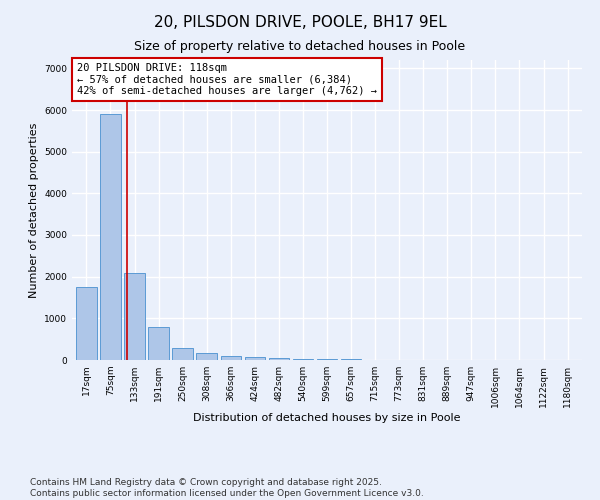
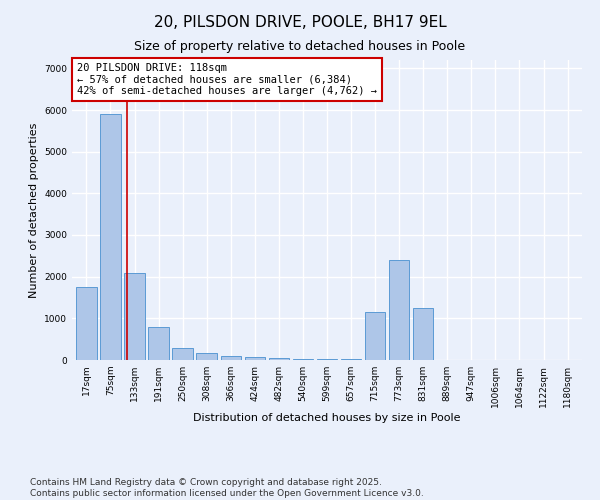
715sqm: 10 -> 1150
773sqm: 0 -> 2400
831sqm: 0 -> 1250
